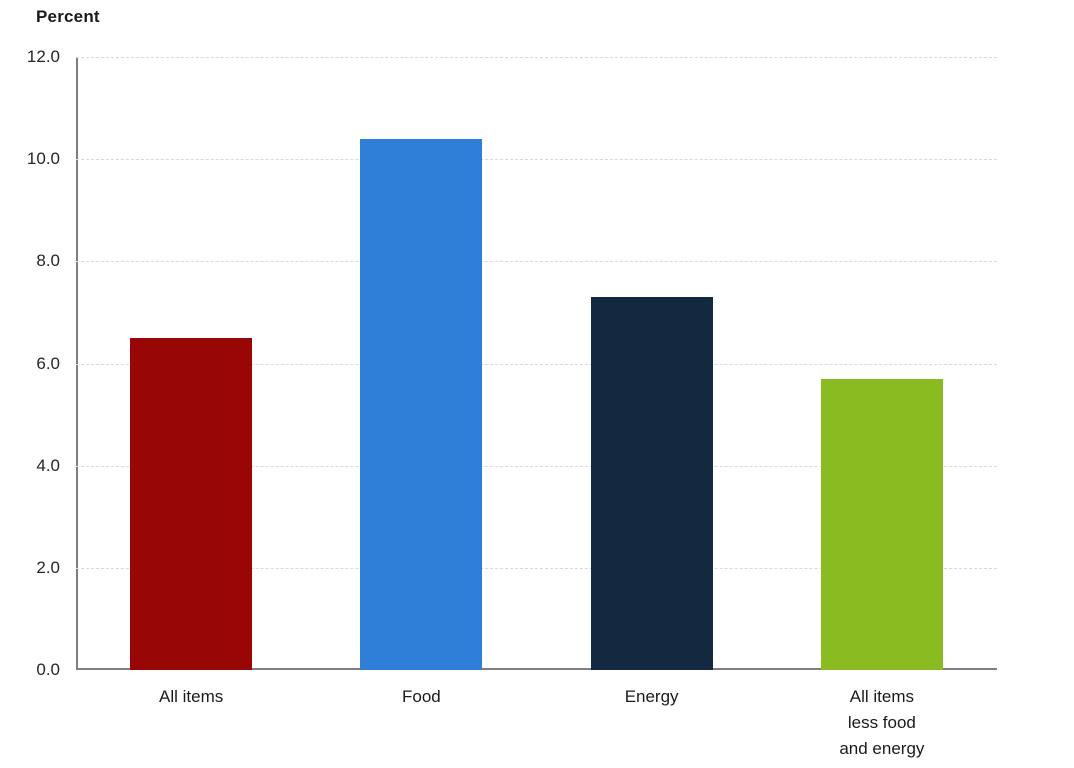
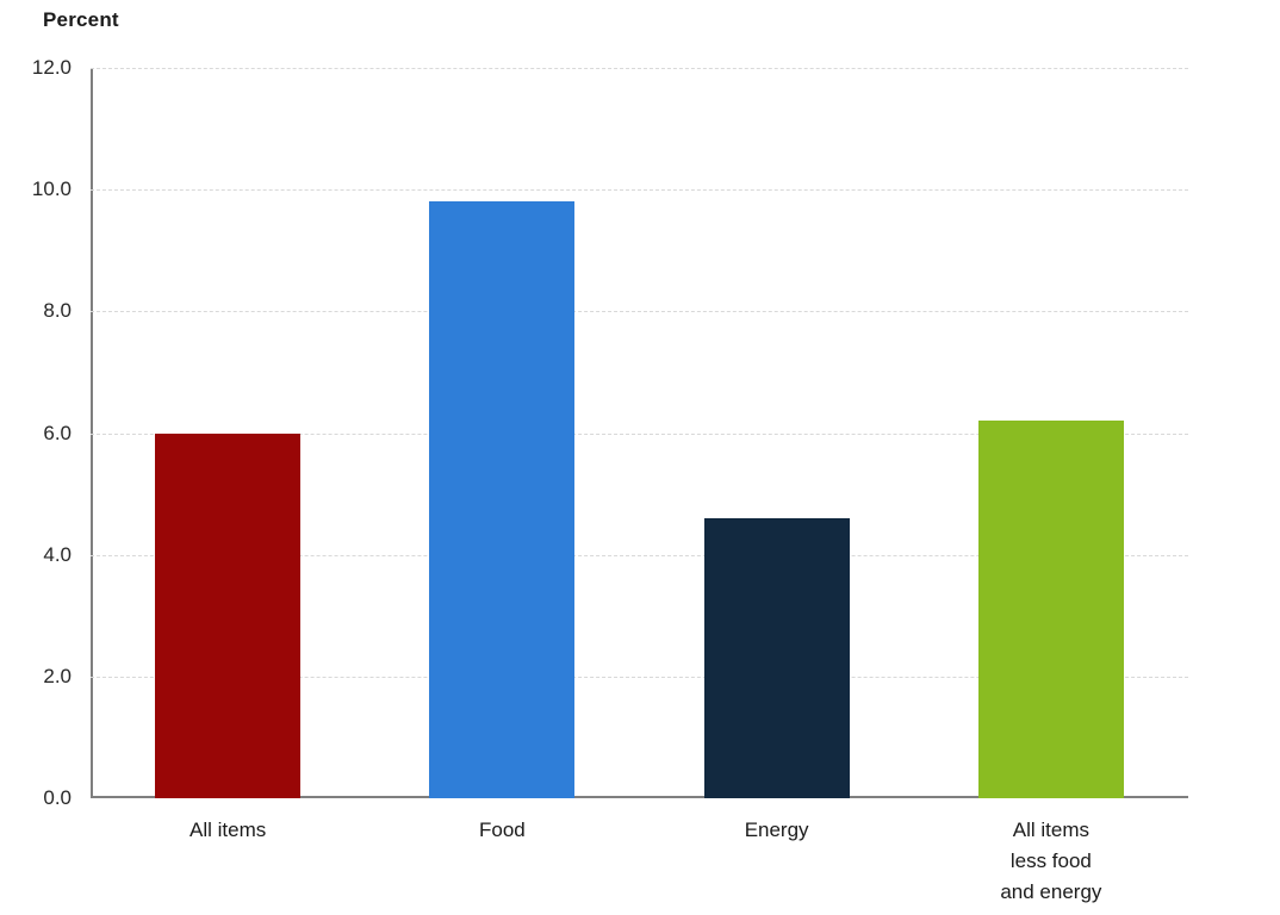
All items: 6.5 -> 6.0
Food: 10.4 -> 9.8
Energy: 7.3 -> 4.6
All items less food and energy: 5.7 -> 6.2
